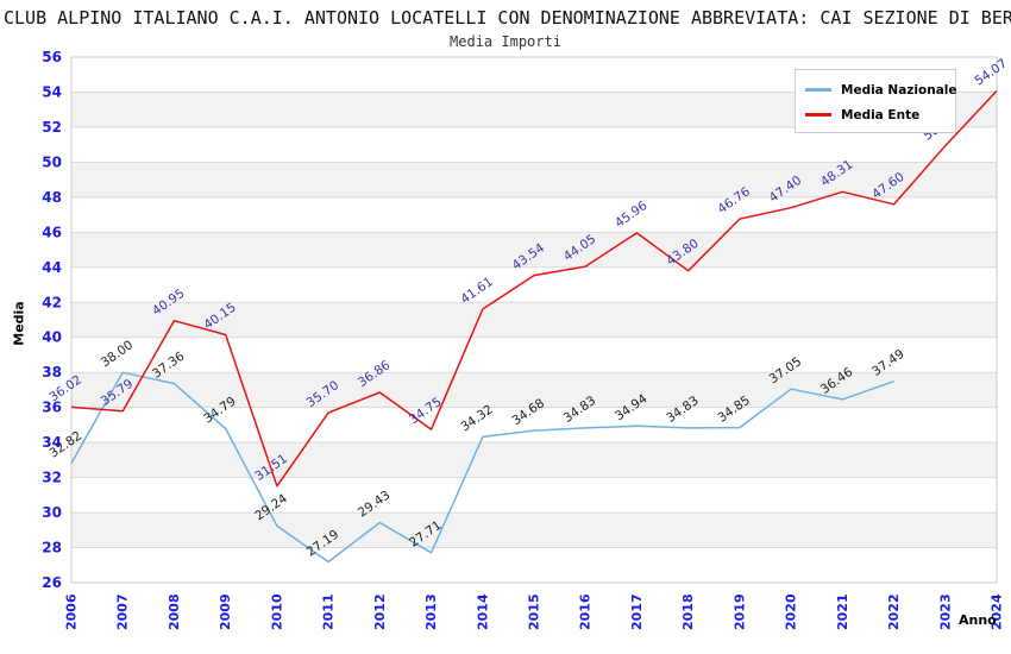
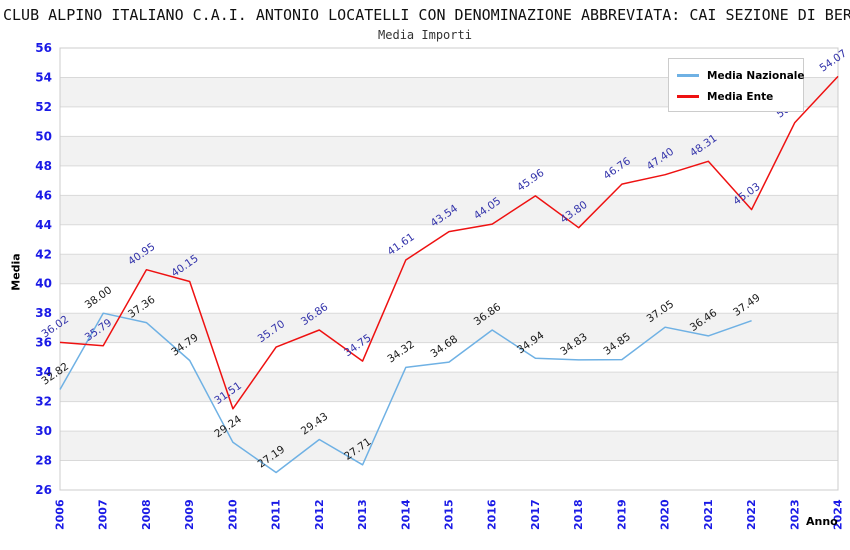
Media Nazionale/2016: 34.83 -> 36.86
Media Ente/2022: 47.60 -> 45.03
